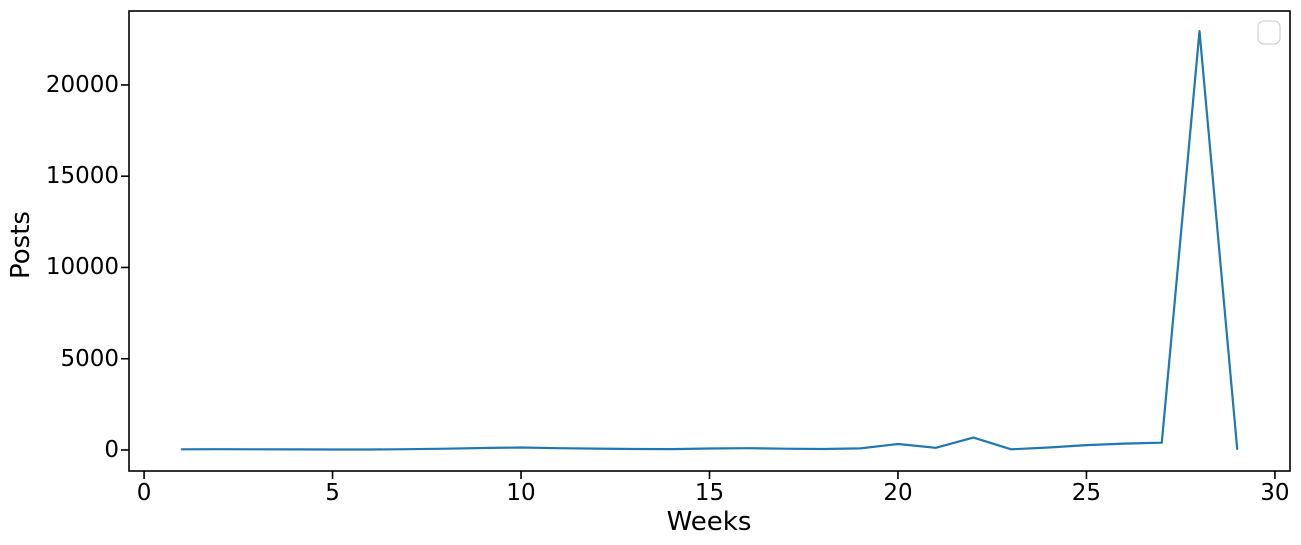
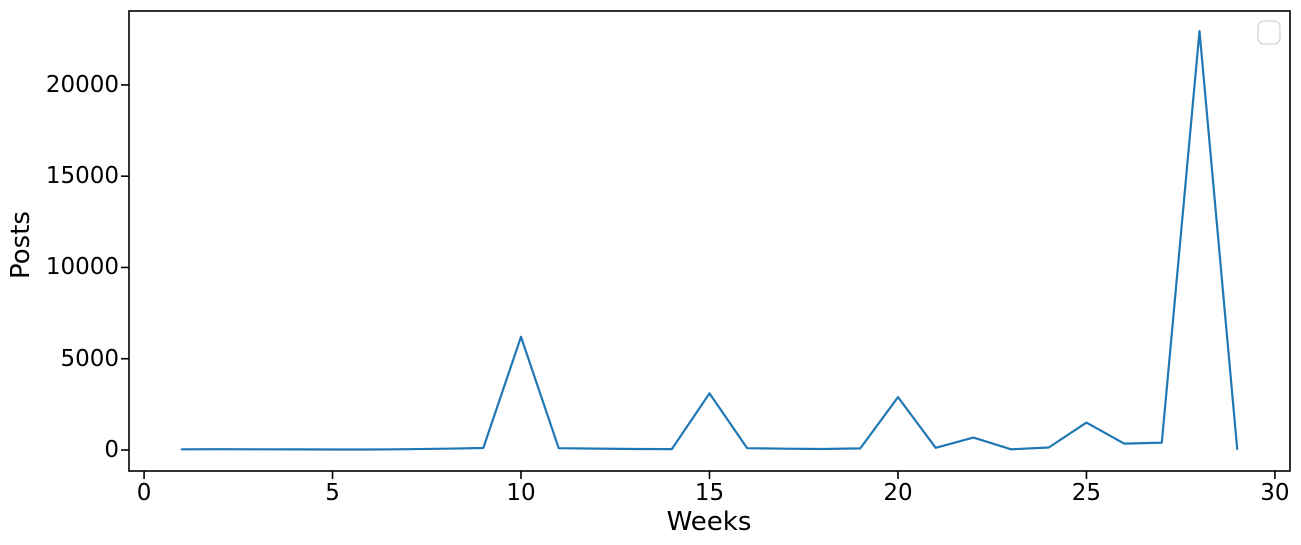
10: 100 -> 6200
15: 100 -> 3100
20: 300 -> 2900
25: 300 -> 1500
